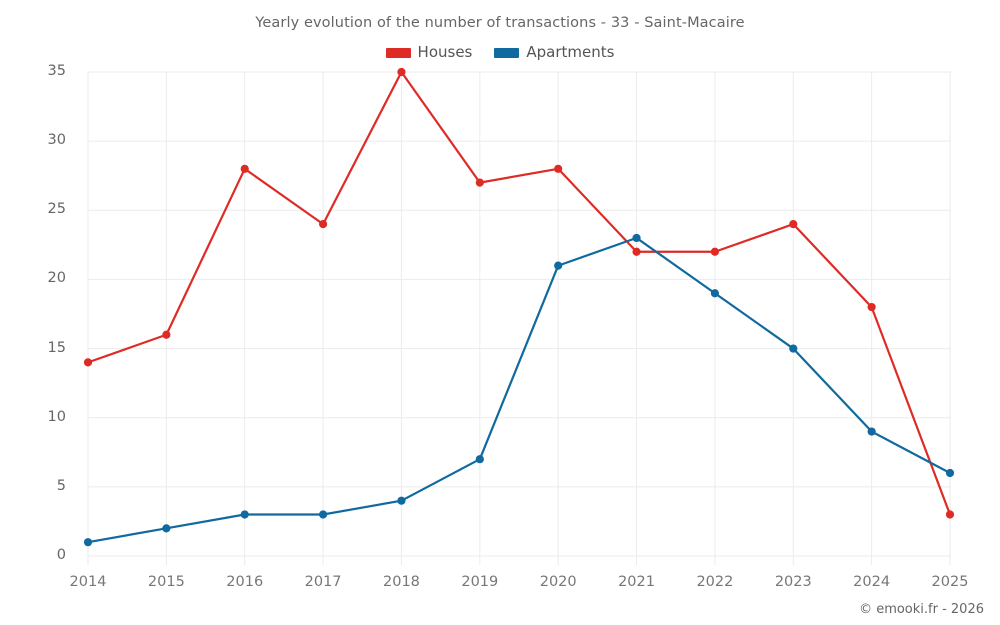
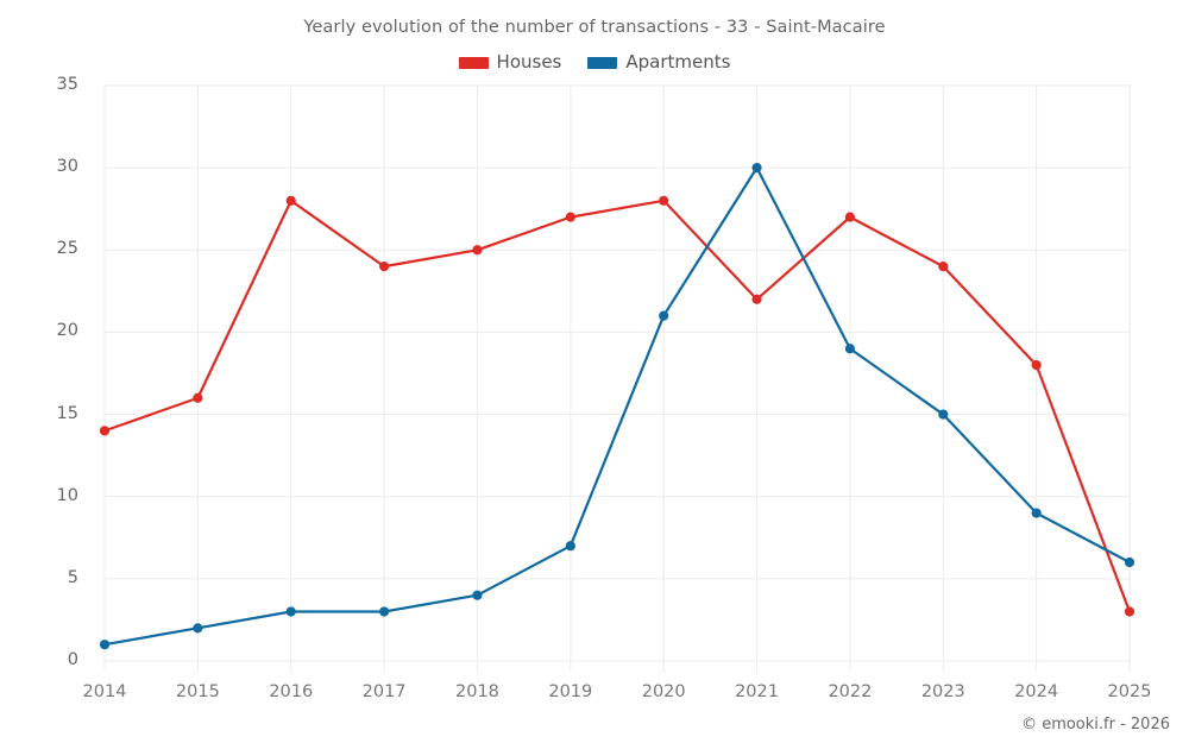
Houses/2018: 35 -> 25
Apartments/2021: 23 -> 30
Houses/2022: 22 -> 27
